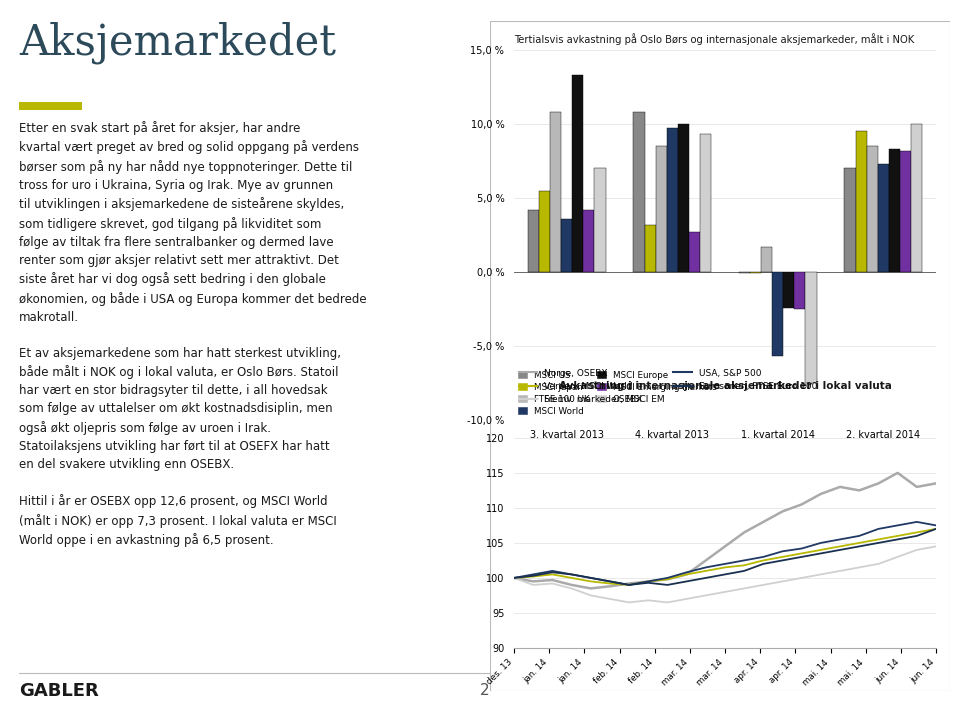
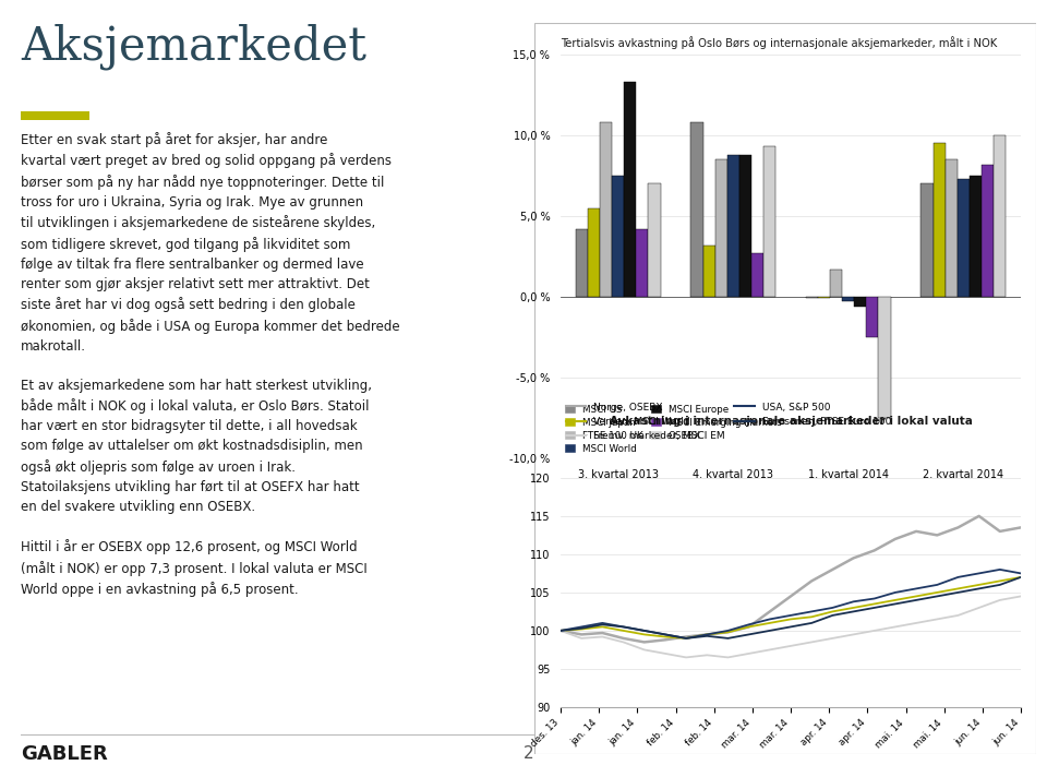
MSCI World/3. kvartal 2013: 3,6 % -> 7,5 %
MSCI World/4. kvartal 2013: 9,7 % -> 8,8 %
MSCI Europe/4. kvartal 2013: 10,0 % -> 8,8 %
MSCI World/1. kvartal 2014: -5,7 % -> -0,3 %
MSCI Europe/1. kvartal 2014: -2,4 % -> -0,6 %
MSCI Europe/2. kvartal 2014: 8,3 % -> 7,5 %
